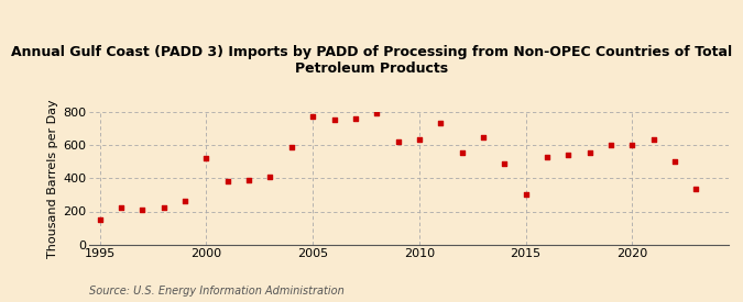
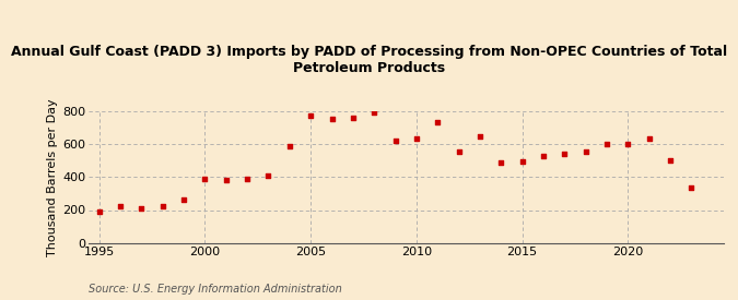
1995: 150 -> 190
2000: 520 -> 390
2015: 300 -> 500
